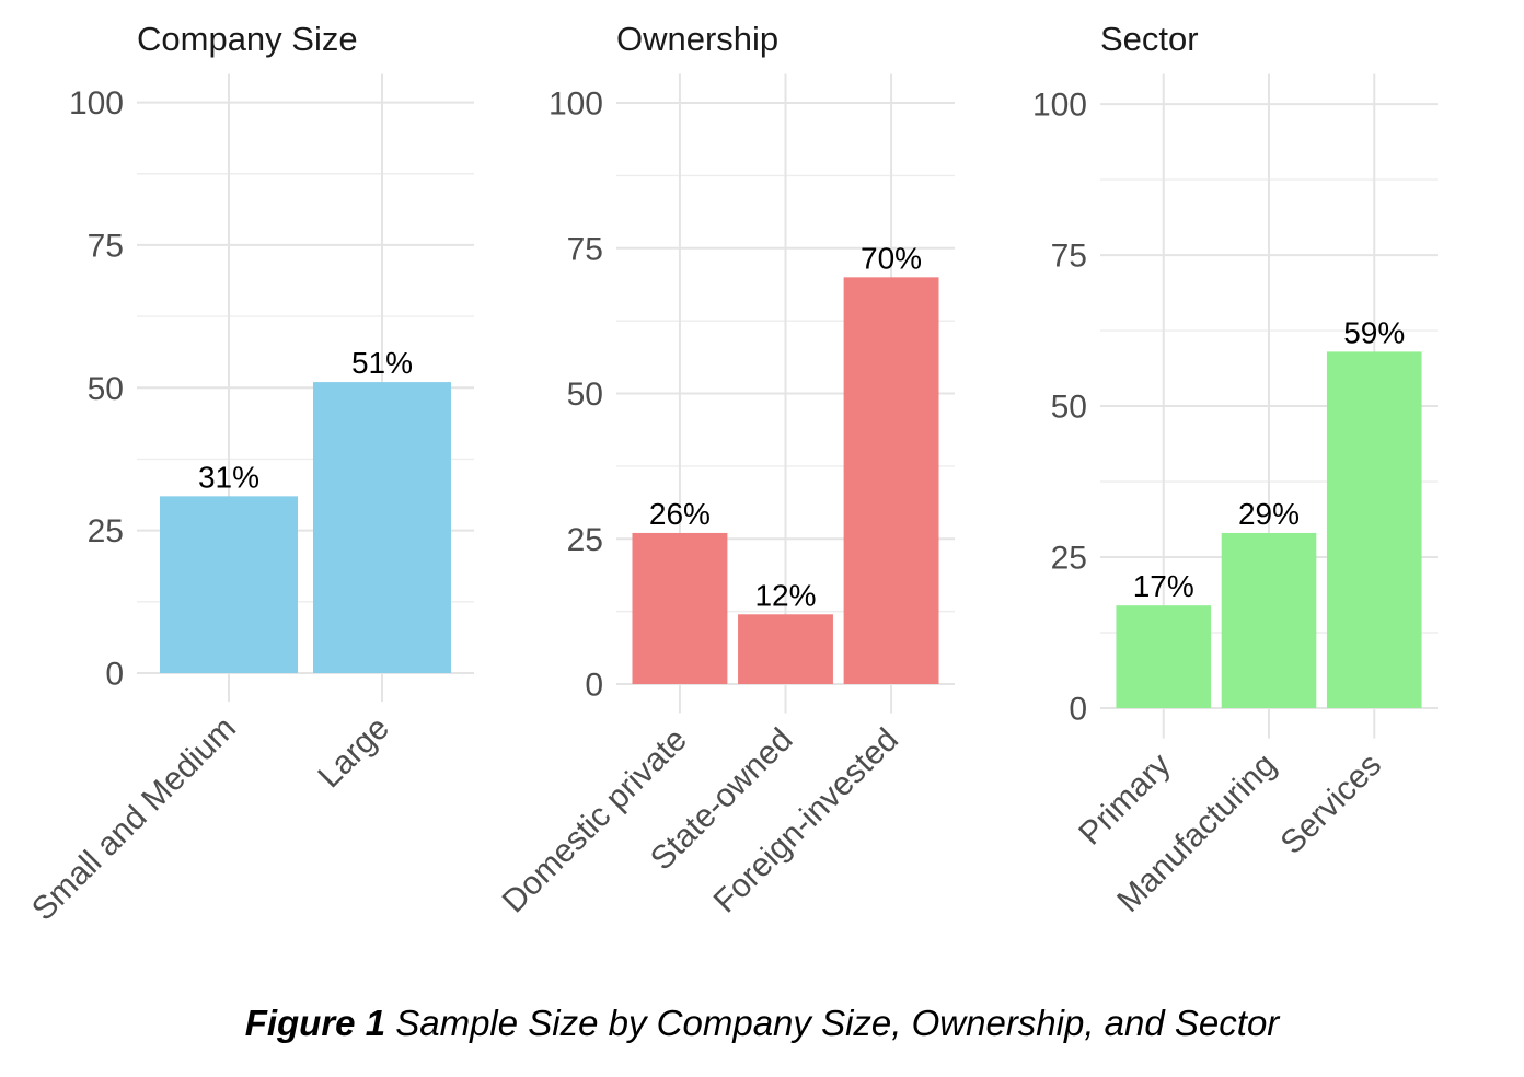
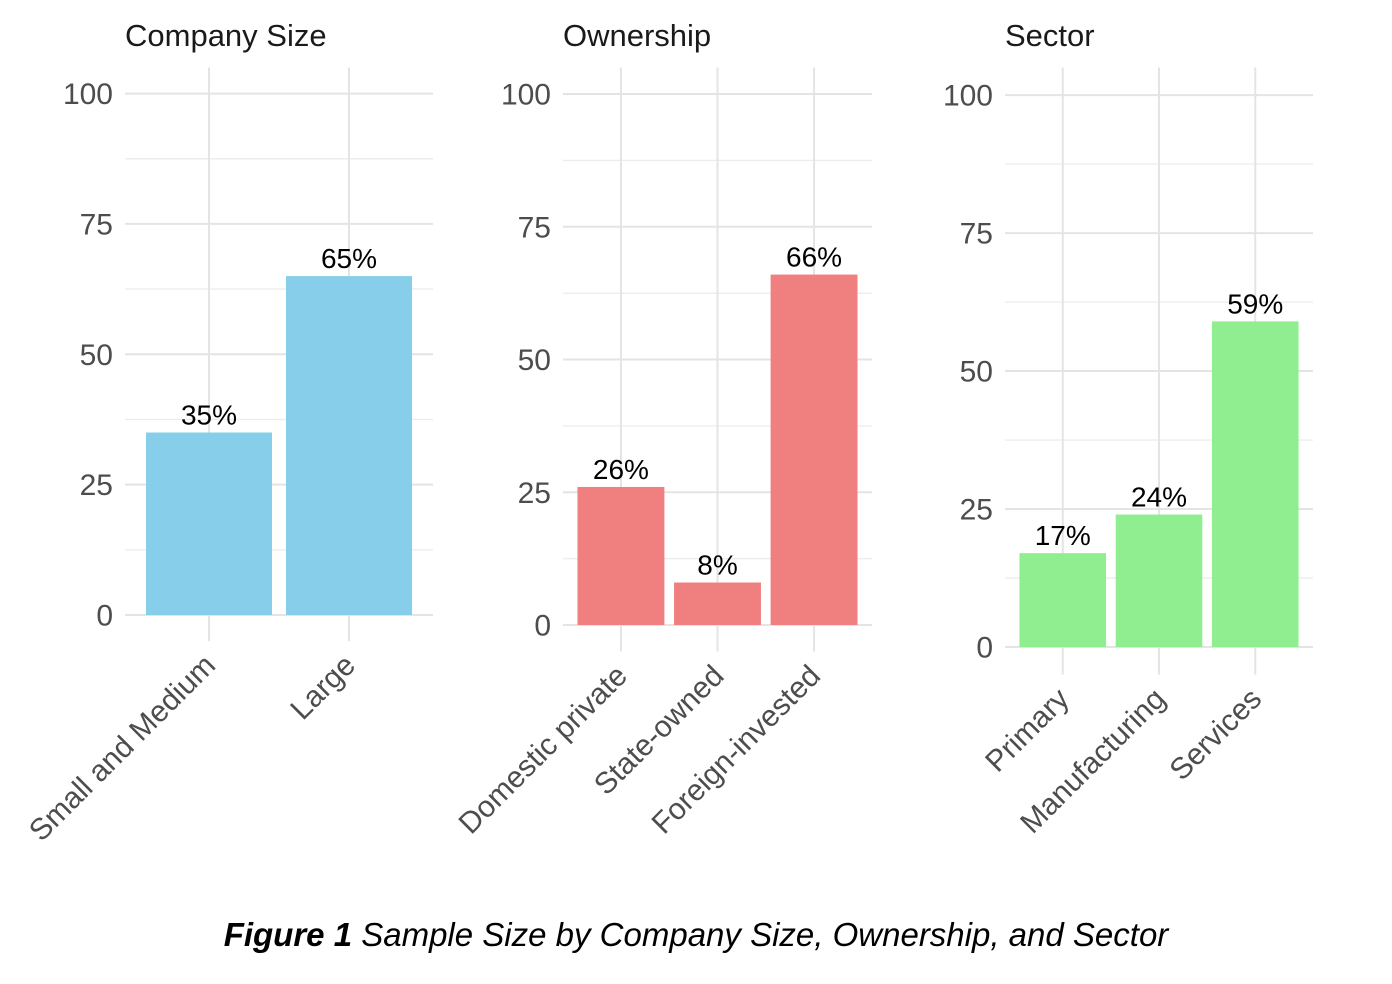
Company Size/Small and Medium: 31% -> 35%
Company Size/Large: 51% -> 65%
Ownership/State-owned: 12% -> 8%
Ownership/Foreign-invested: 70% -> 66%
Sector/Manufacturing: 29% -> 24%
